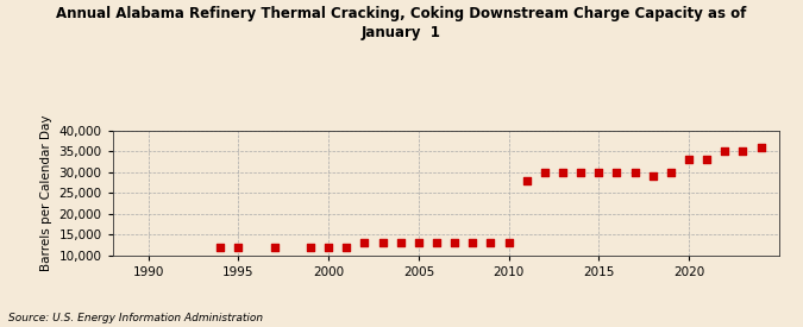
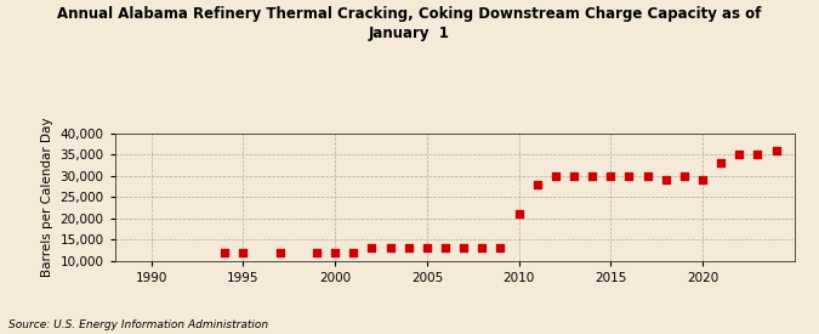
2010: 13,000 -> 21,000
2020: 33,000 -> 29,000
